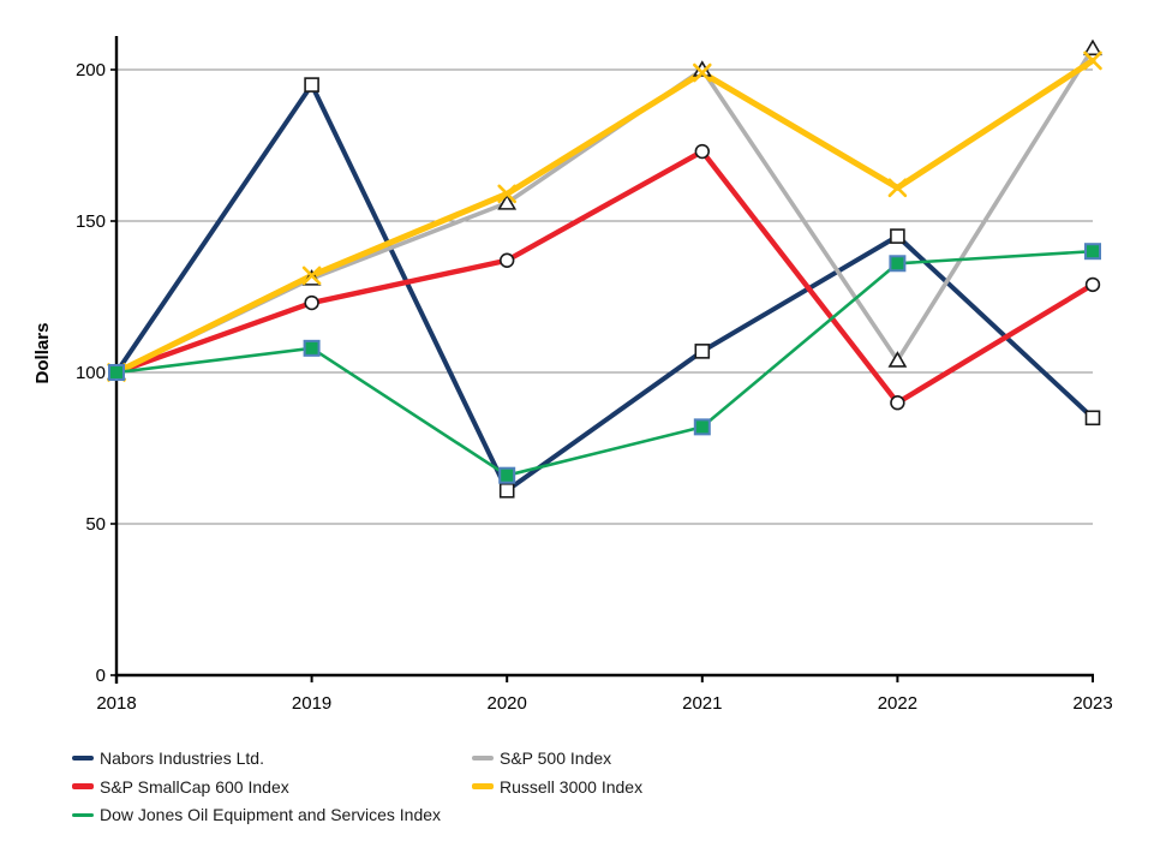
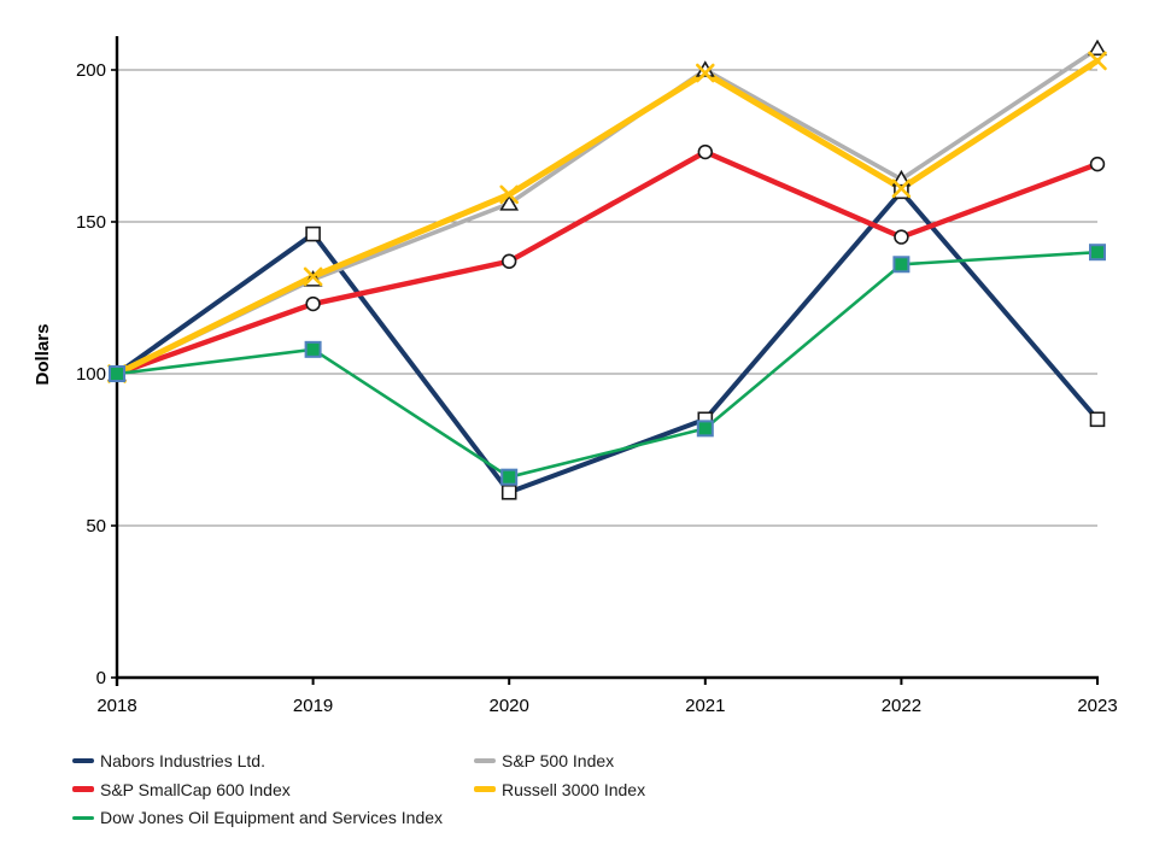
Nabors Industries Ltd./2019: 195 -> 146
Nabors Industries Ltd./2021: 107 -> 85
Nabors Industries Ltd./2022: 145 -> 160
S&P 500 Index/2022: 104 -> 164
S&P SmallCap 600 Index/2022: 90 -> 145
S&P SmallCap 600 Index/2023: 129 -> 169
